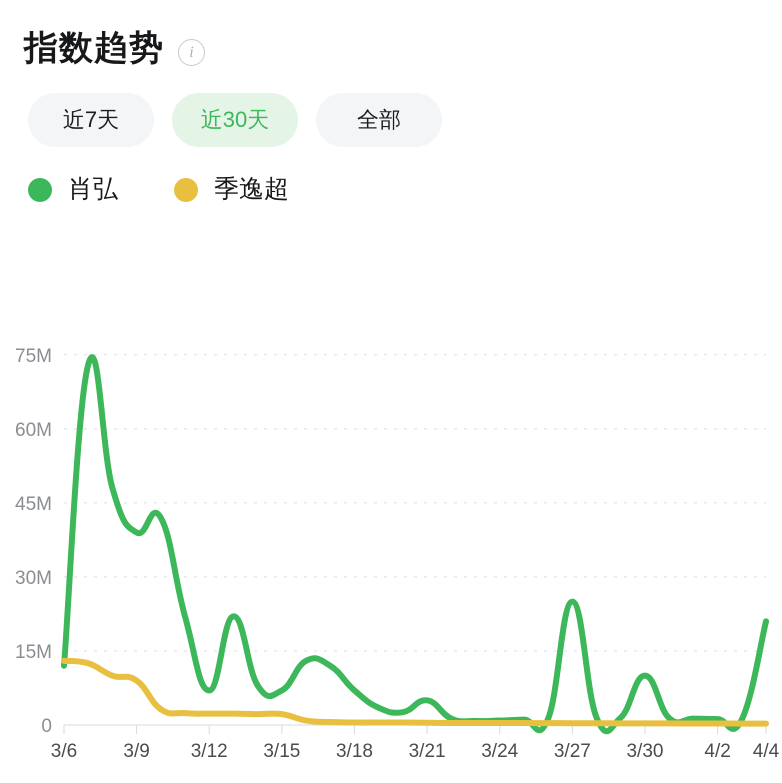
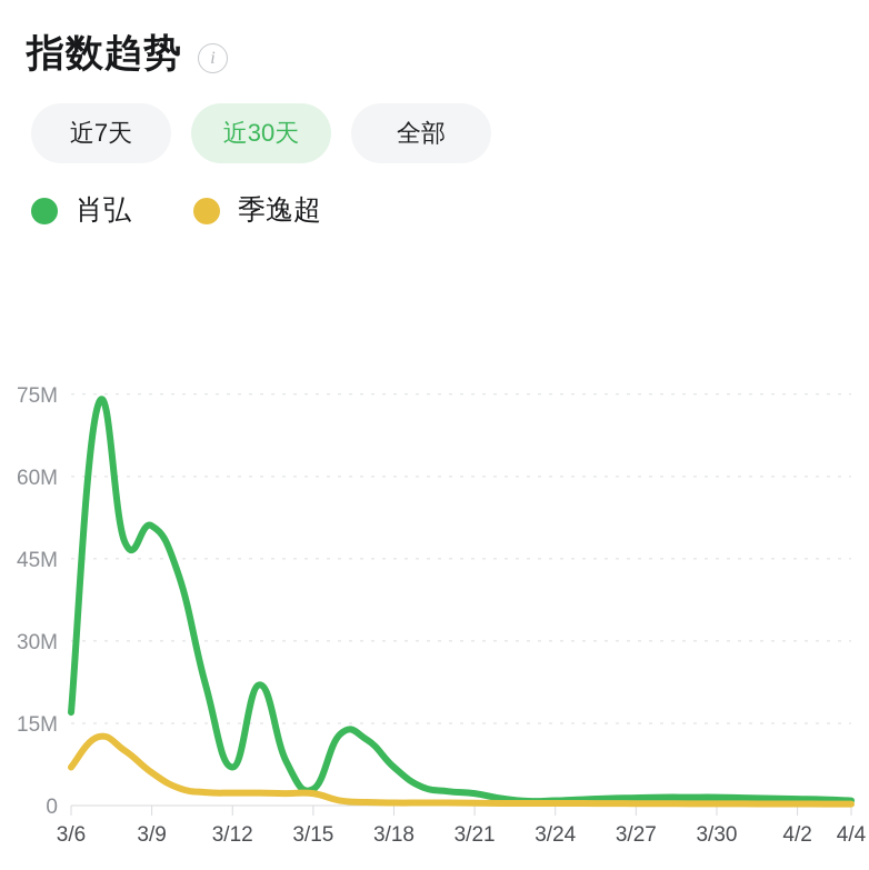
肖弘/3/6: 12M -> 17M
季逸超/3/6: 13M -> 7M
肖弘/3/9: 39M -> 51M
季逸超/3/9: 9M -> 6M
肖弘/3/15: 7M -> 3M
肖弘/3/21: 5M -> 2M
肖弘/3/27: 25M -> 1M
肖弘/3/30: 10M -> 2M
肖弘/4/4: 21M -> 1M
